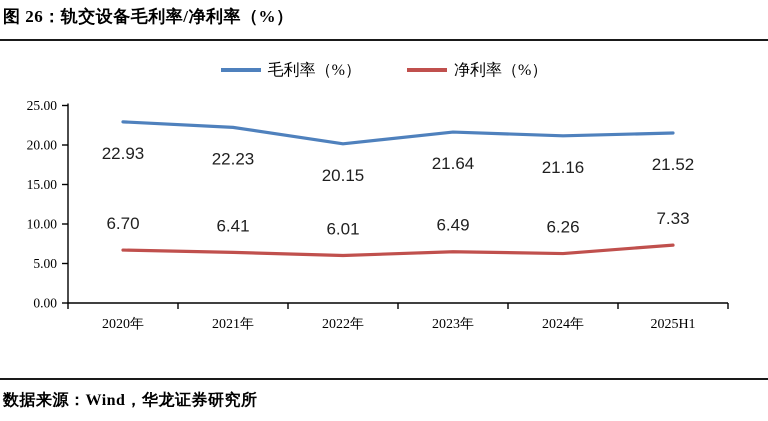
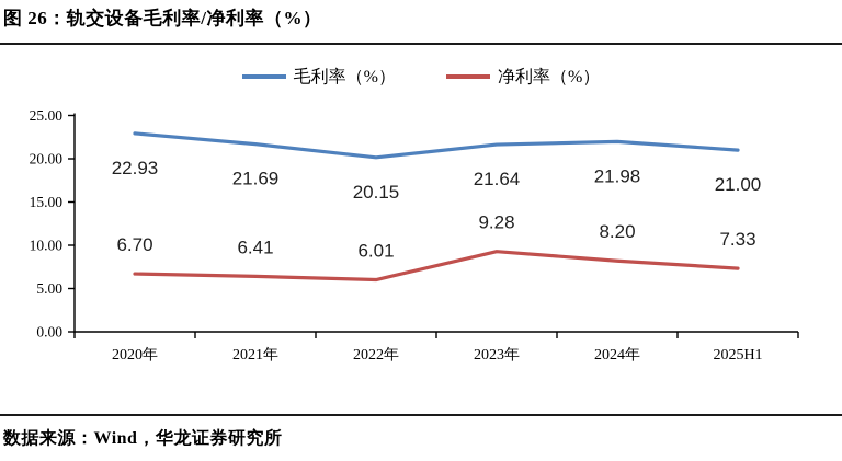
毛利率（%）/2021年: 22.23 -> 21.69
净利率（%）/2023年: 6.49 -> 9.28
毛利率（%）/2024年: 21.16 -> 21.98
净利率（%）/2024年: 6.26 -> 8.20
毛利率（%）/2025H1: 21.52 -> 21.00
